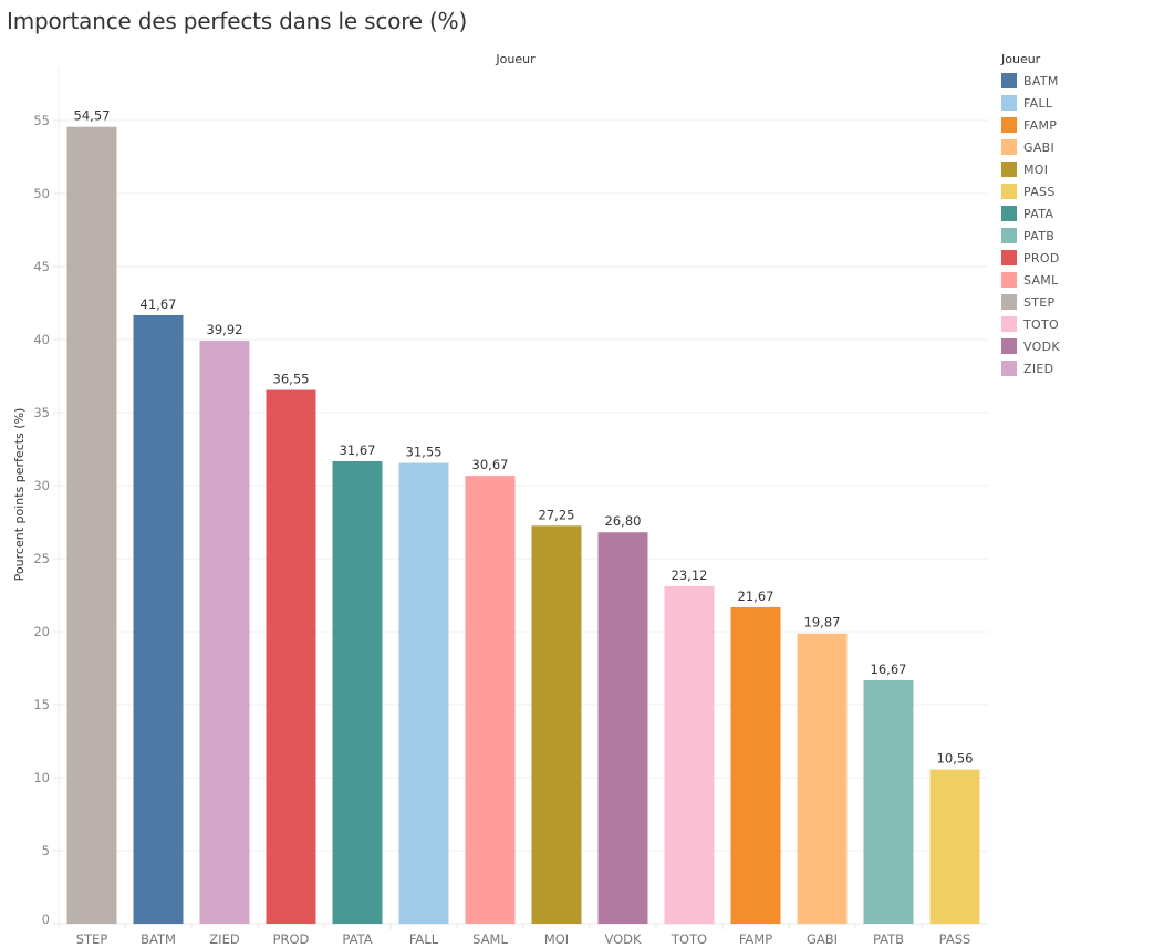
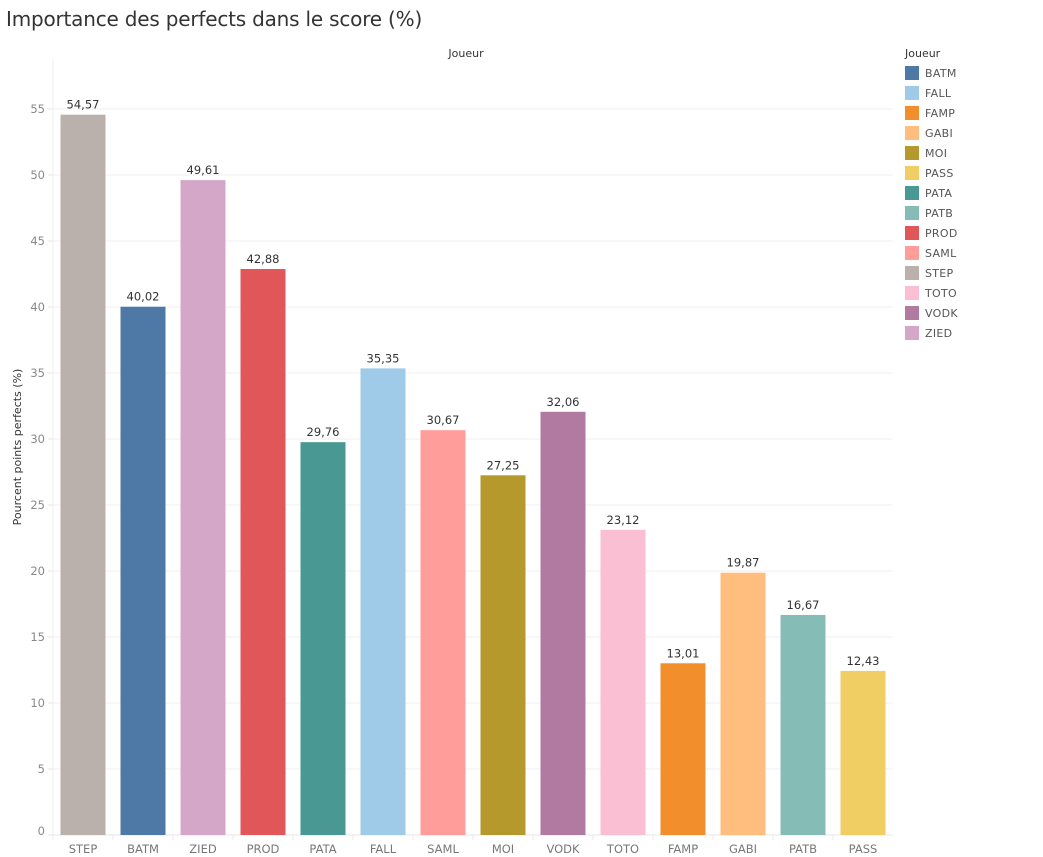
BATM: 41,67 -> 40,02
ZIED: 39,92 -> 49,61
PROD: 36,55 -> 42,88
PATA: 31,67 -> 29,76
FALL: 31,55 -> 35,35
VODK: 26,80 -> 32,06
FAMP: 21,67 -> 13,01
PASS: 10,56 -> 12,43
